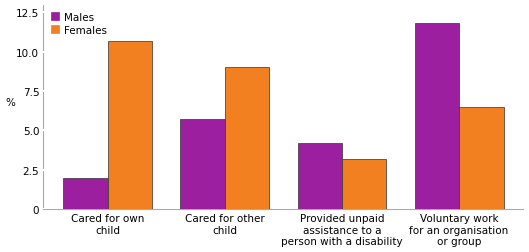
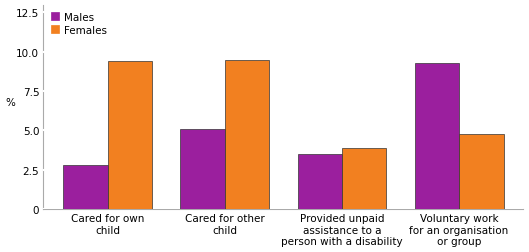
Males/Cared for own child: 2.0 -> 2.8
Females/Cared for own child: 10.7 -> 9.4
Males/Cared for other child: 5.7 -> 5.1
Females/Cared for other child: 9.0 -> 9.5
Males/Provided unpaid assistance to a person with a disability: 4.2 -> 3.5
Females/Provided unpaid assistance to a person with a disability: 3.2 -> 3.9
Males/Voluntary work for an organisation or group: 11.8 -> 9.3
Females/Voluntary work for an organisation or group: 6.5 -> 4.8
